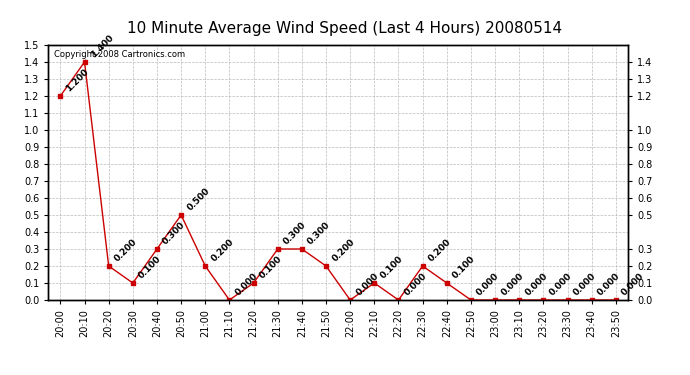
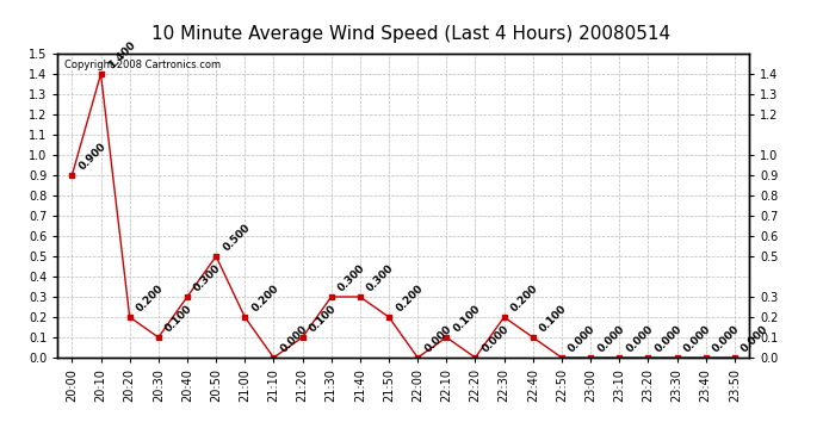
20:00: 1.200 -> 0.900
